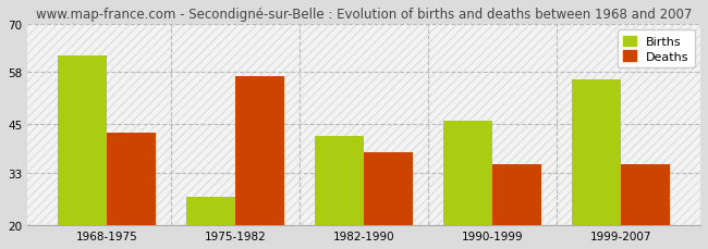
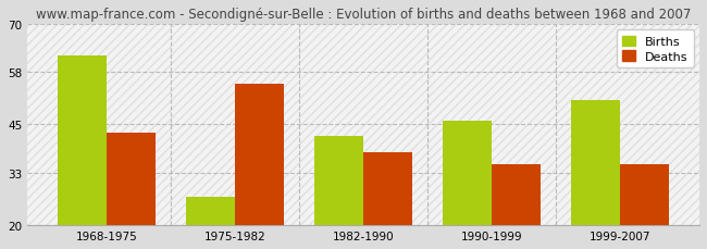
Deaths/1975-1982: 57 -> 55
Births/1999-2007: 56 -> 51
